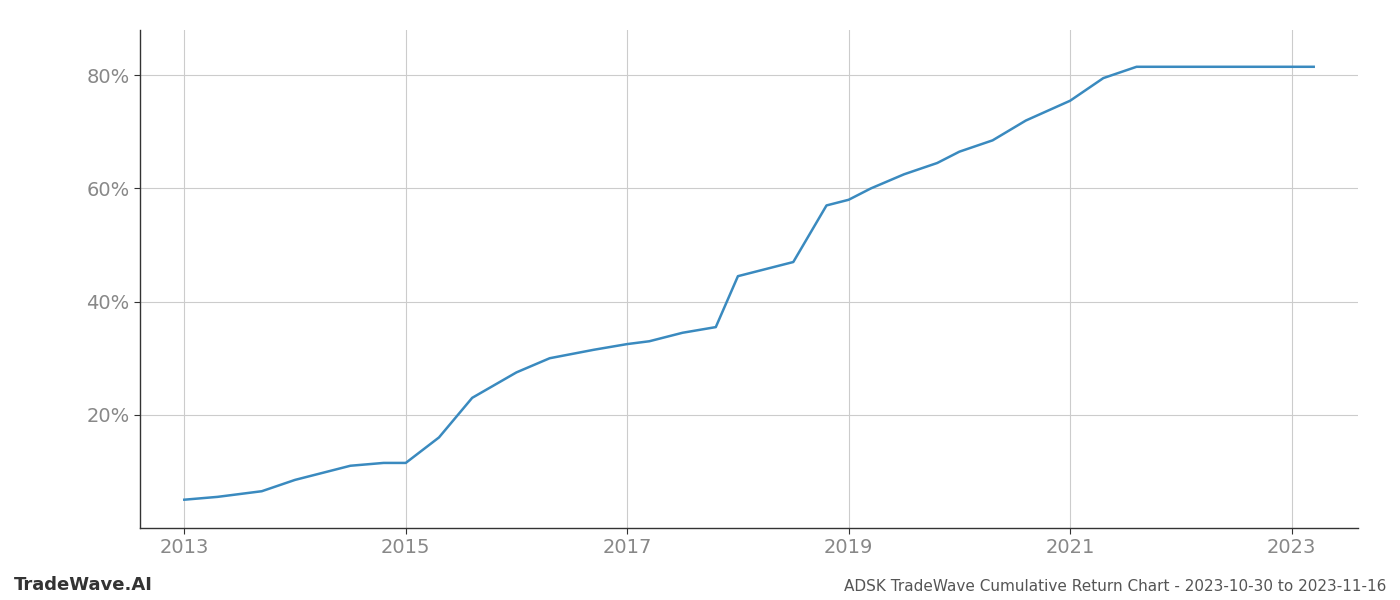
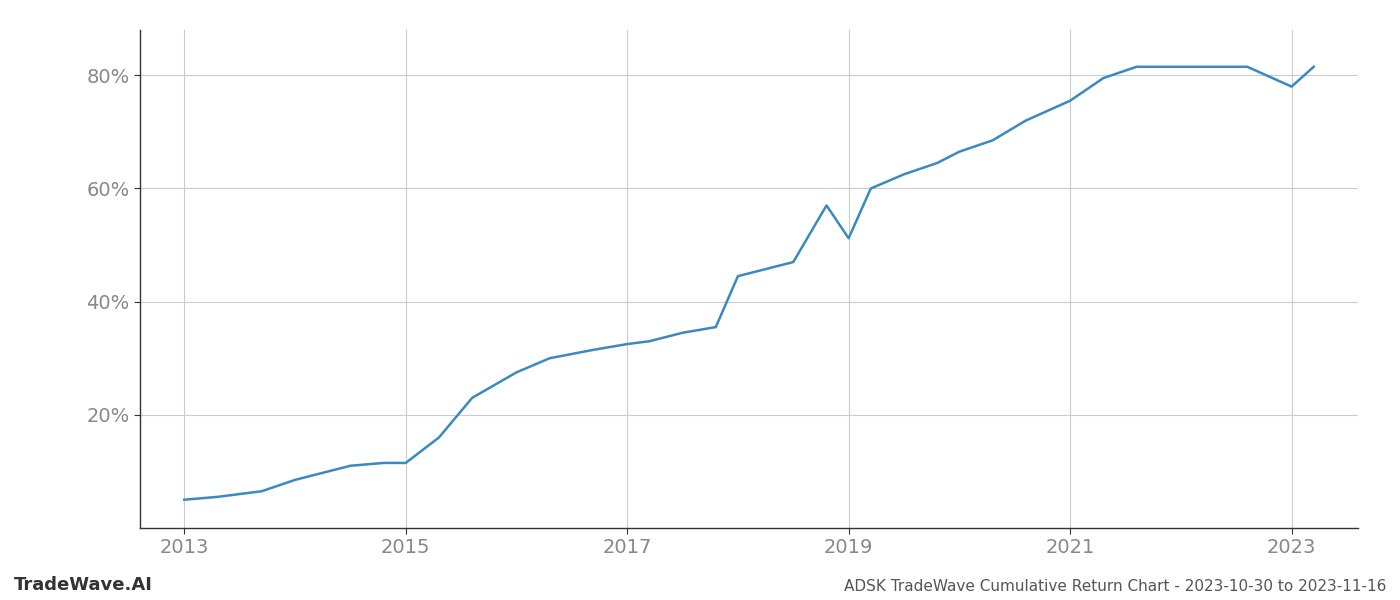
2019: 58.0% -> 51.2%
2023: 81.5% -> 78.0%
